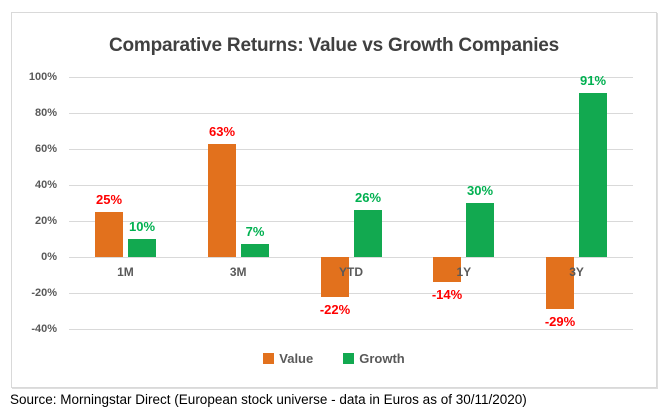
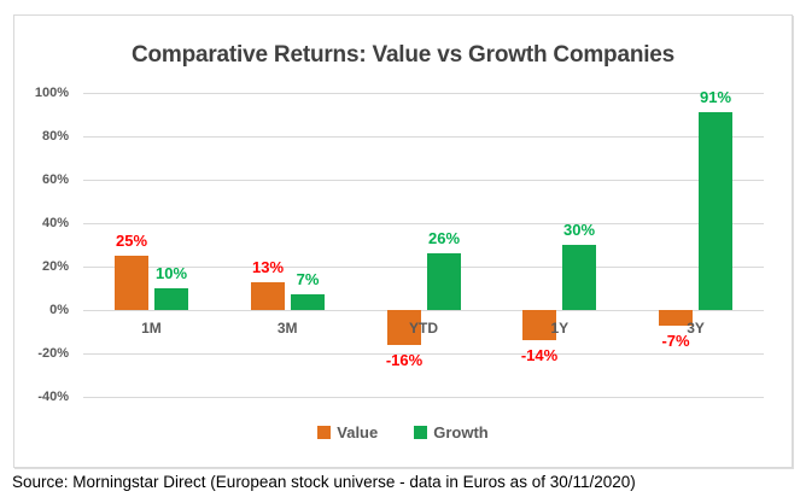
Value/3M: 63% -> 13%
Value/YTD: -22% -> -16%
Value/3Y: -29% -> -7%
